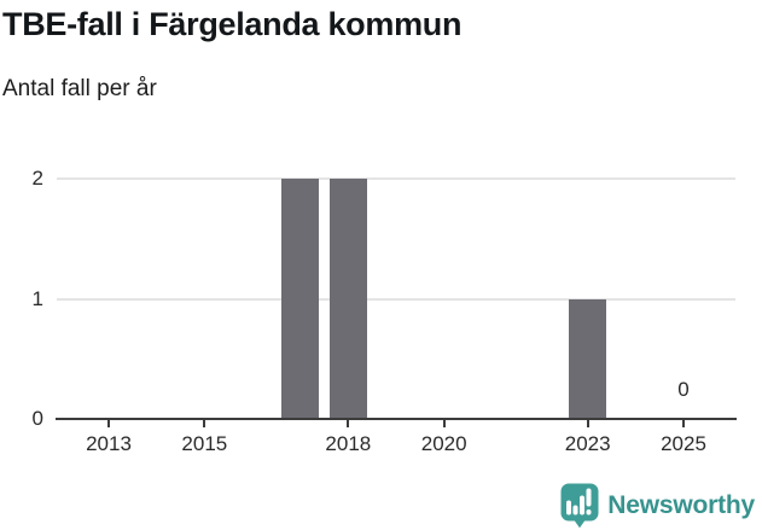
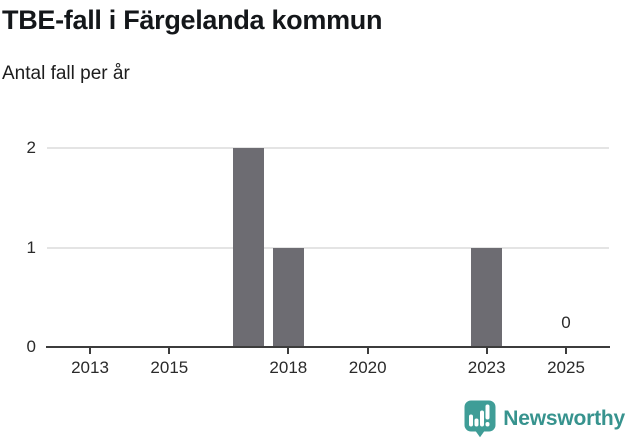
2018: 2 -> 1
